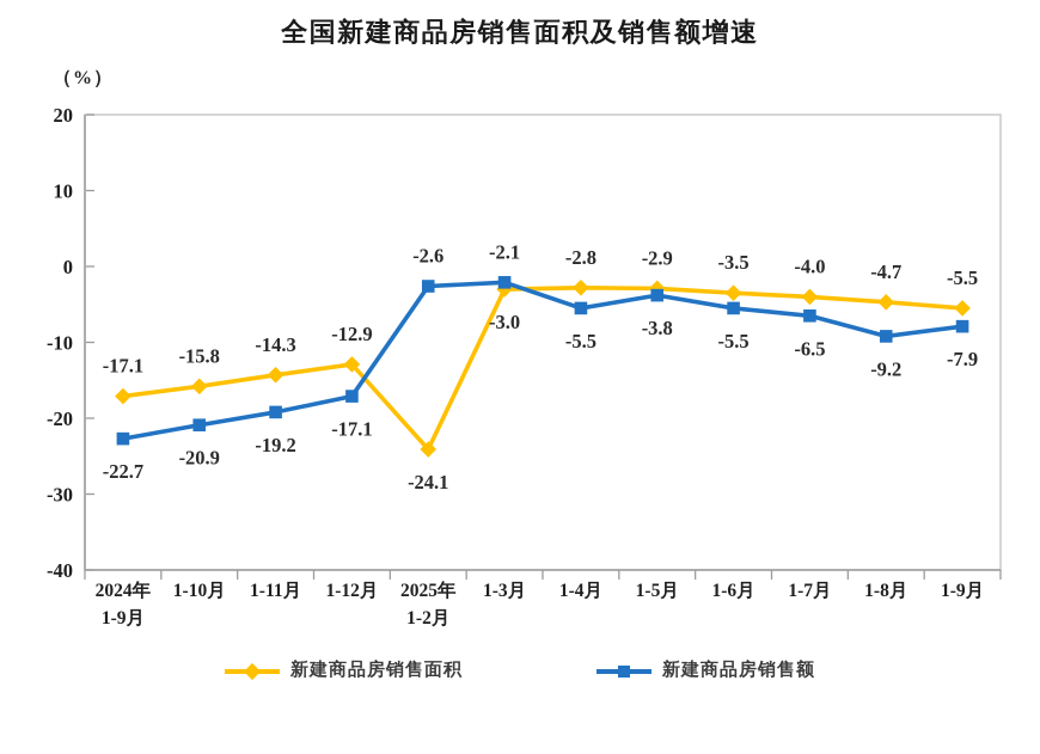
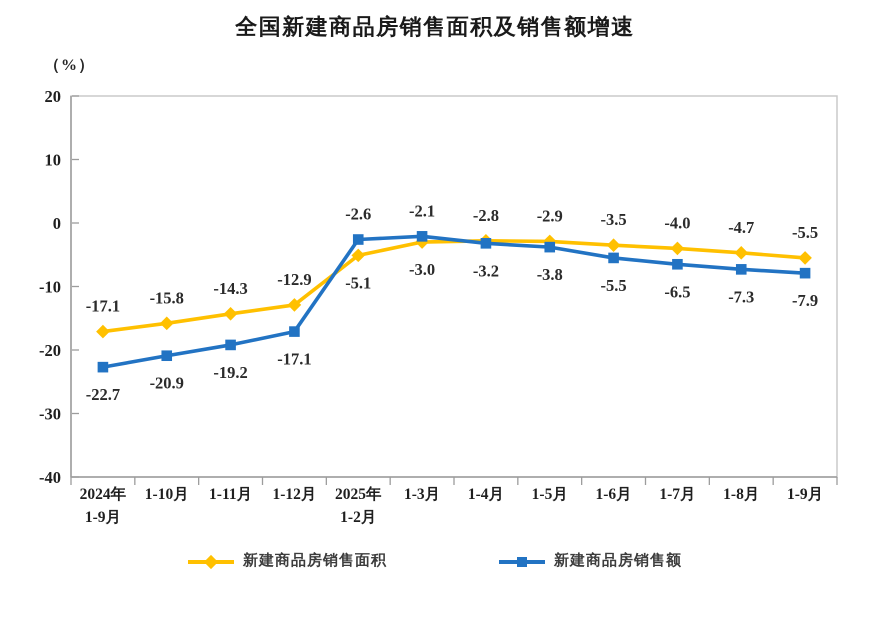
新建商品房销售面积/2025年 1-2月: -24.1 -> -5.1
新建商品房销售额/1-4月: -5.5 -> -3.2
新建商品房销售额/1-8月: -9.2 -> -7.3
